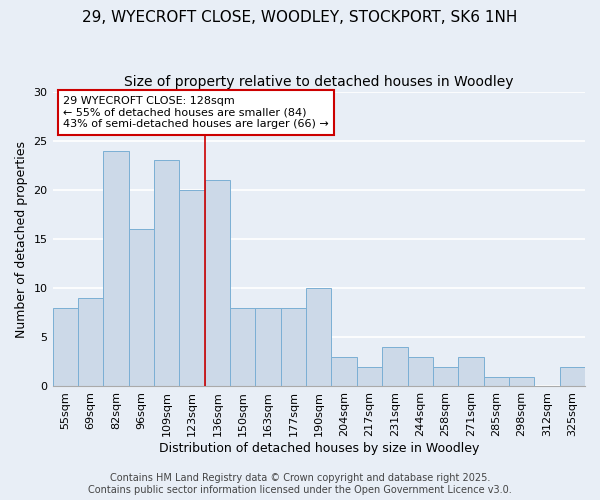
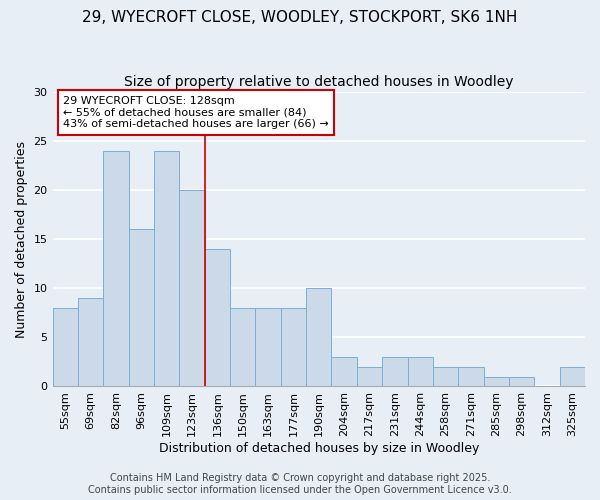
109sqm: 23 -> 24
136sqm: 21 -> 14
231sqm: 4 -> 3
271sqm: 3 -> 2
